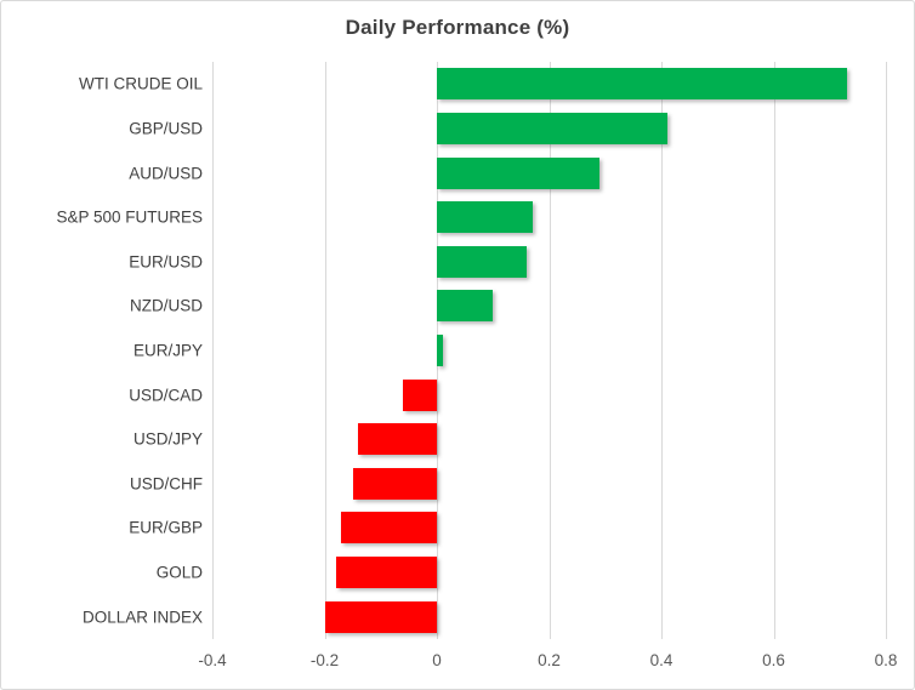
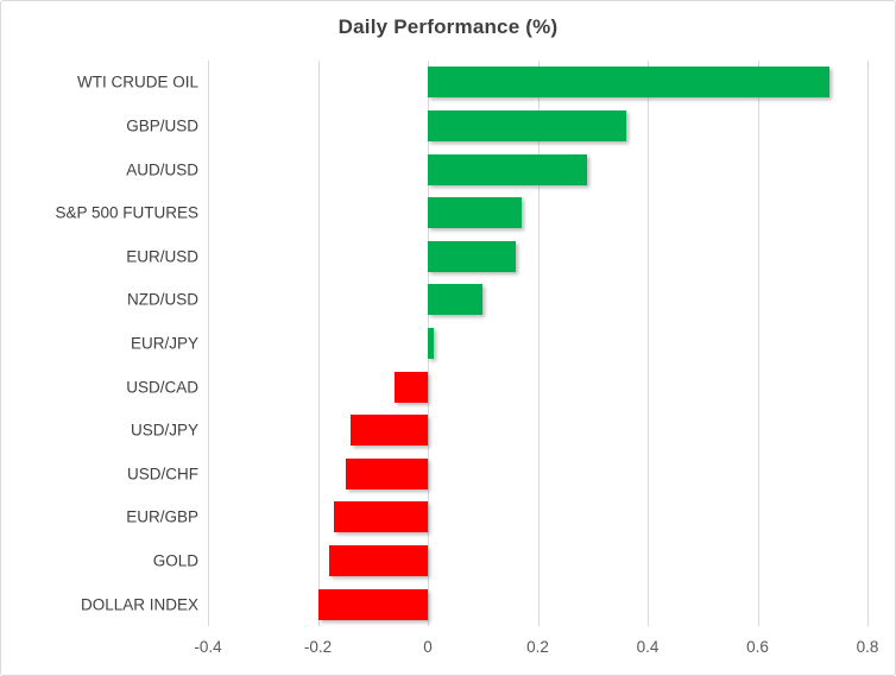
GBP/USD: 0.41 -> 0.36
